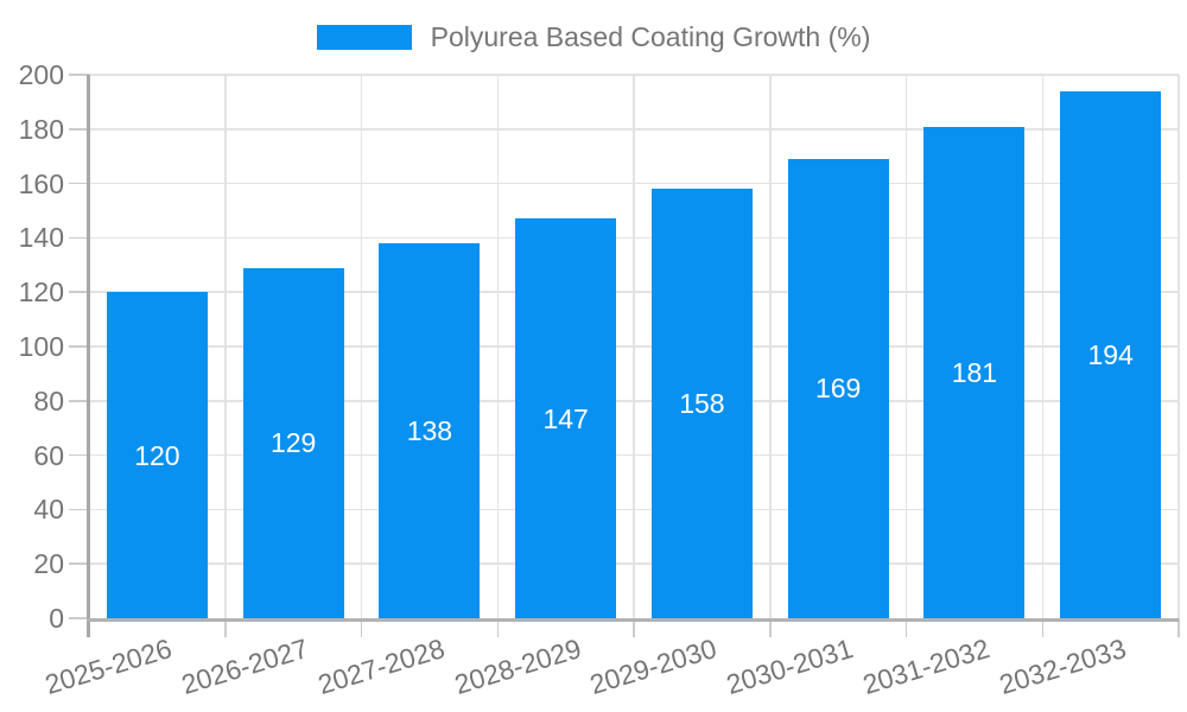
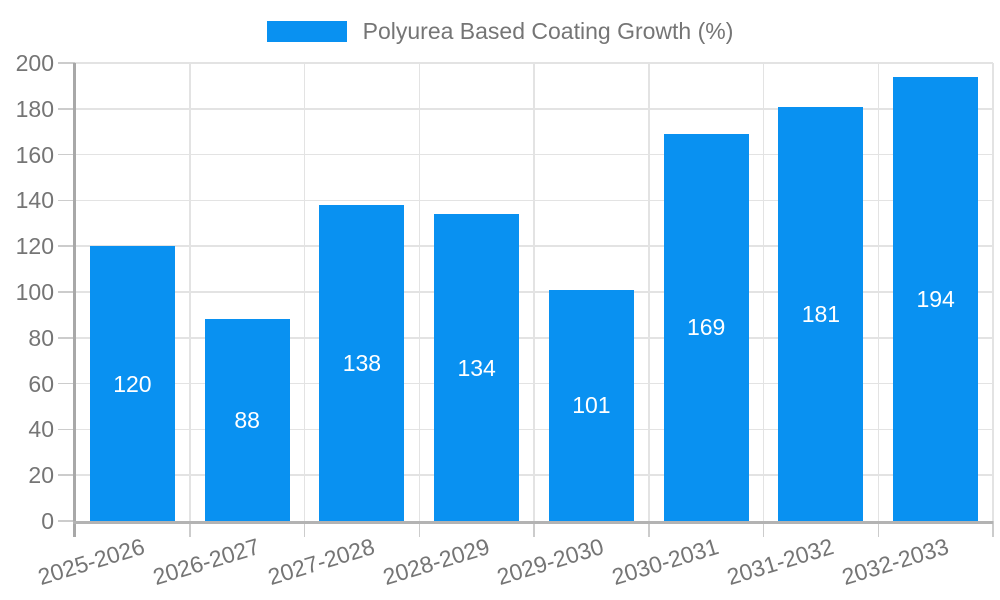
2026-2027: 129 -> 88
2028-2029: 147 -> 134
2029-2030: 158 -> 101
